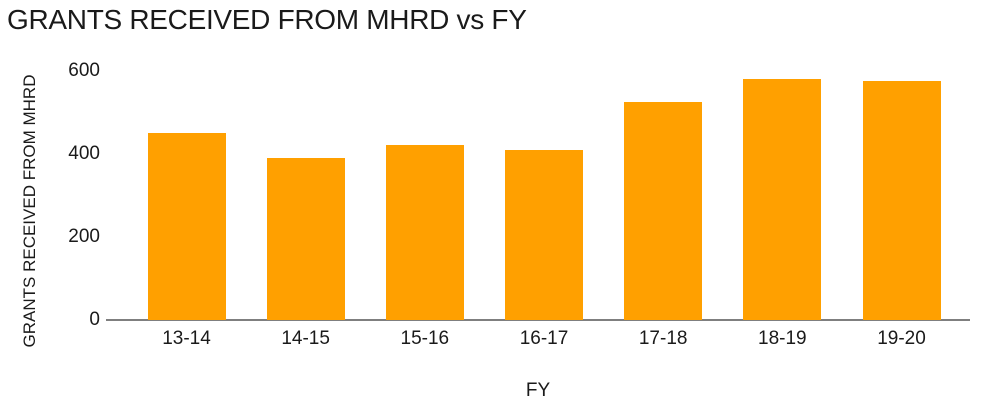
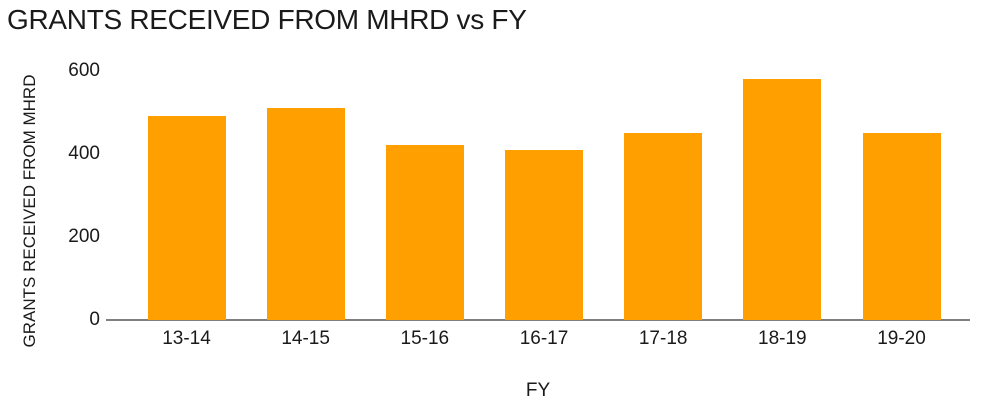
13-14: 450 -> 490
14-15: 390 -> 510
17-18: 520 -> 450
19-20: 580 -> 450
